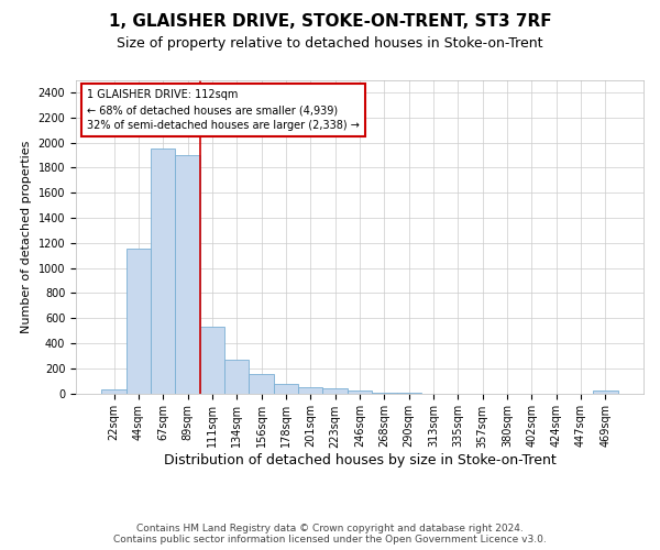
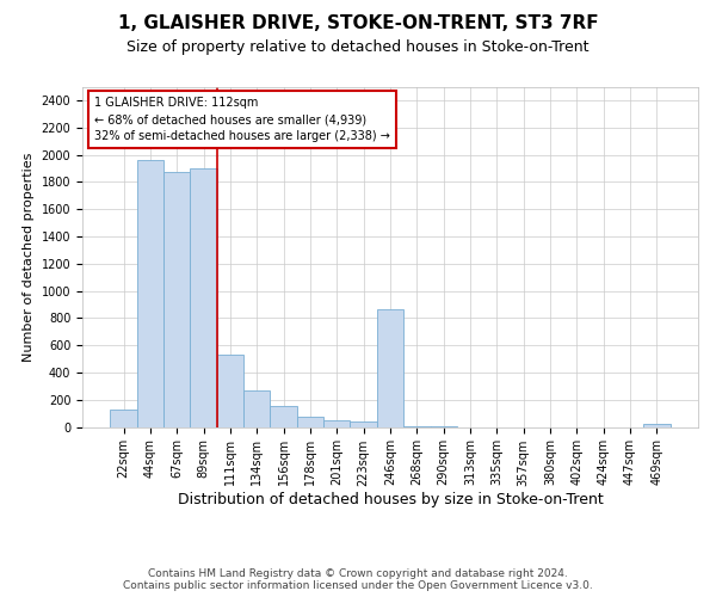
22sqm: 30 -> 130
44sqm: 1150 -> 1960
67sqm: 1950 -> 1870
246sqm: 20 -> 860
